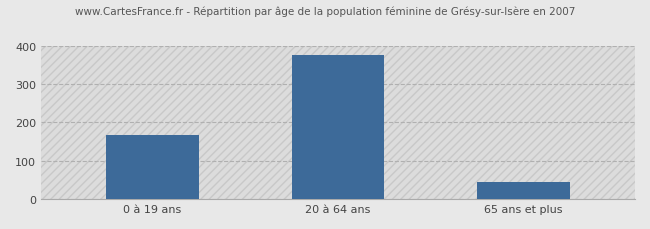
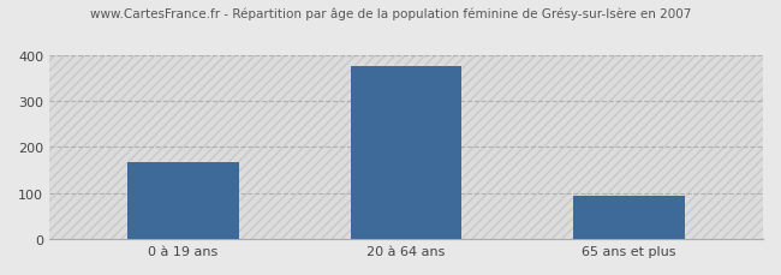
65 ans et plus: 45 -> 94
